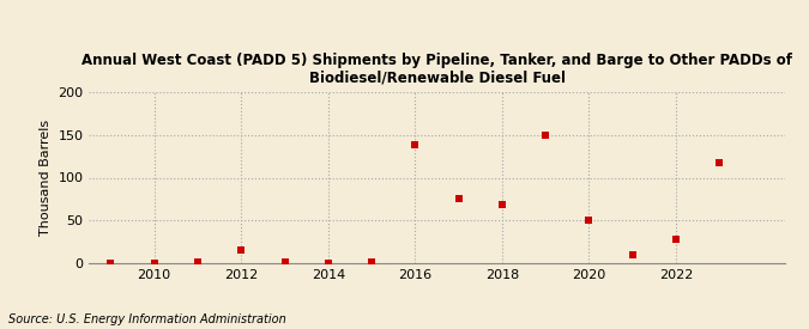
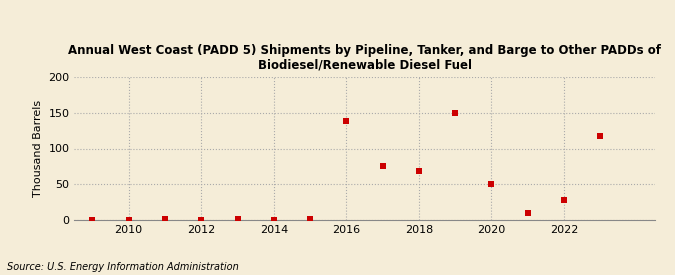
2012: 16 -> 0
